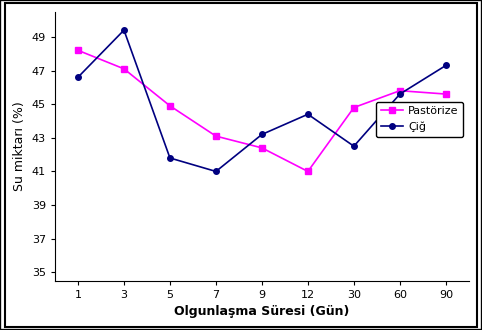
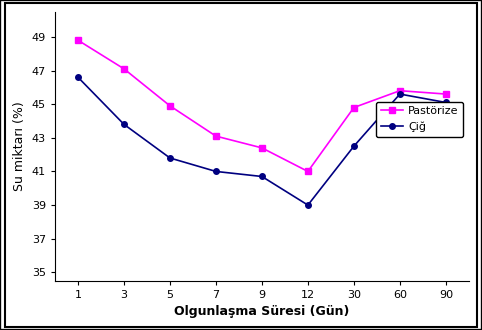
Pastörize/1: 48.2 -> 48.8
Çiğ/3: 49.4 -> 43.8
Çiğ/9: 43.2 -> 40.7
Çiğ/12: 44.4 -> 39.0
Çiğ/90: 47.3 -> 45.1
